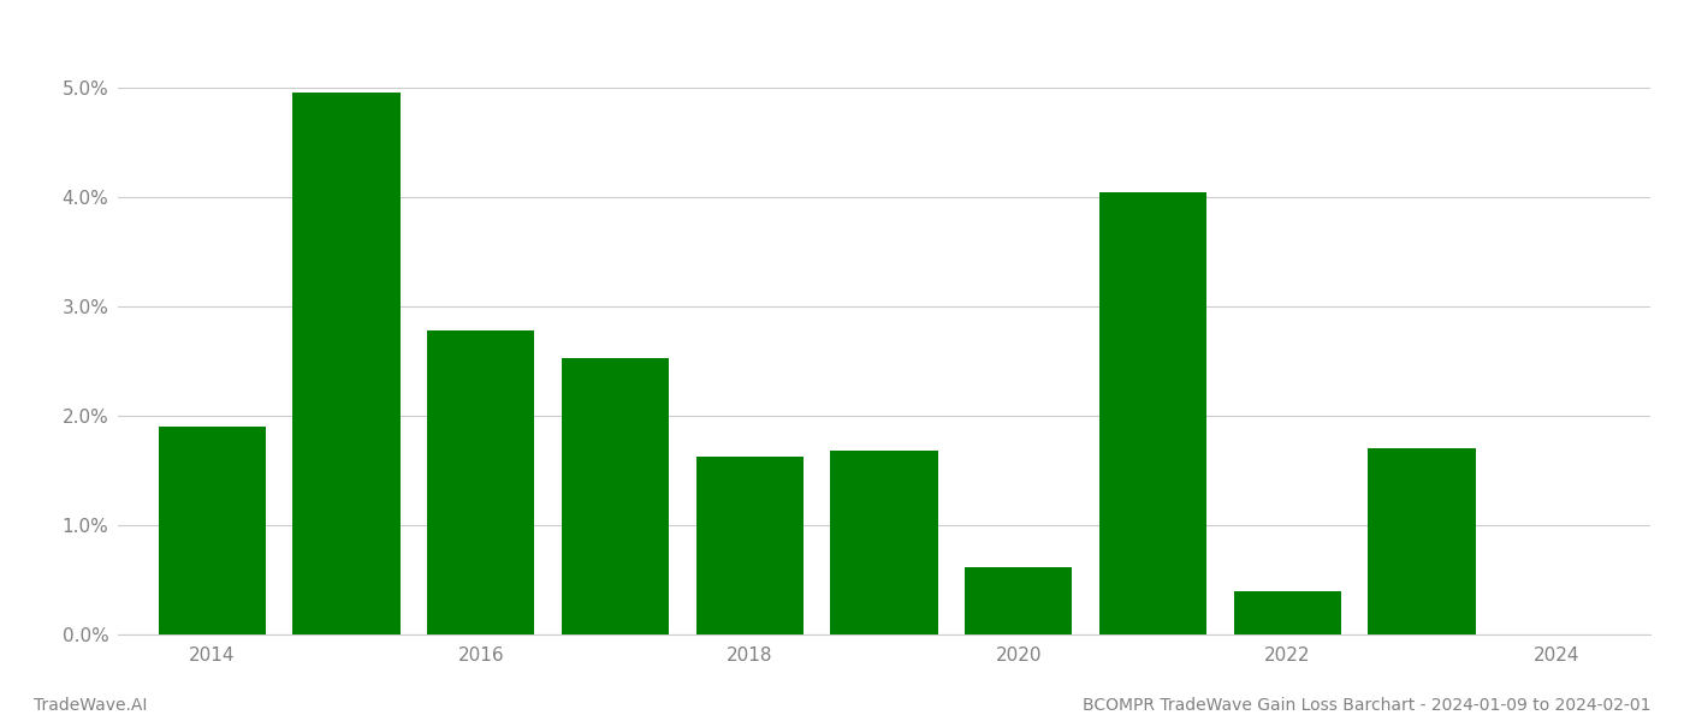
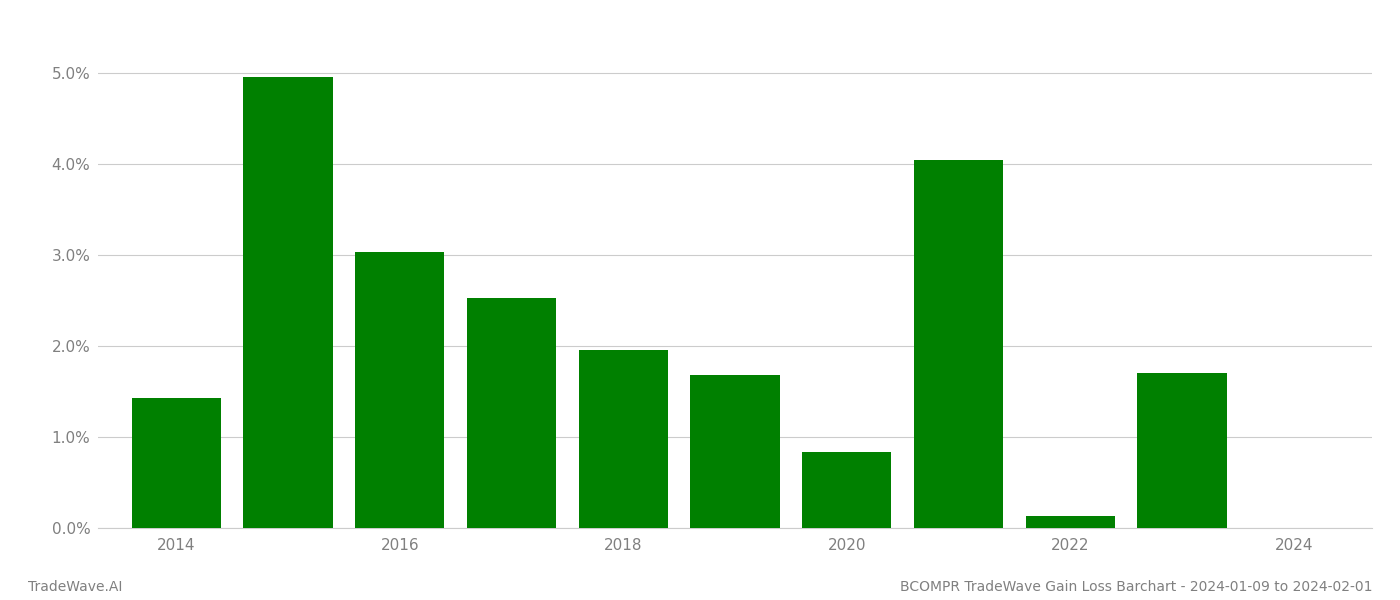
2014: 1.90% -> 1.43%
2016: 2.78% -> 3.03%
2018: 1.62% -> 1.95%
2020: 0.62% -> 0.83%
2022: 0.40% -> 0.13%
